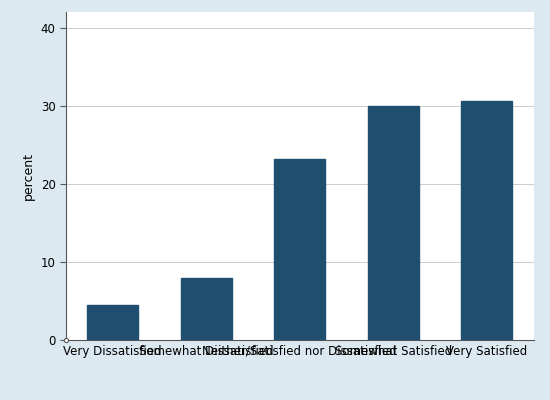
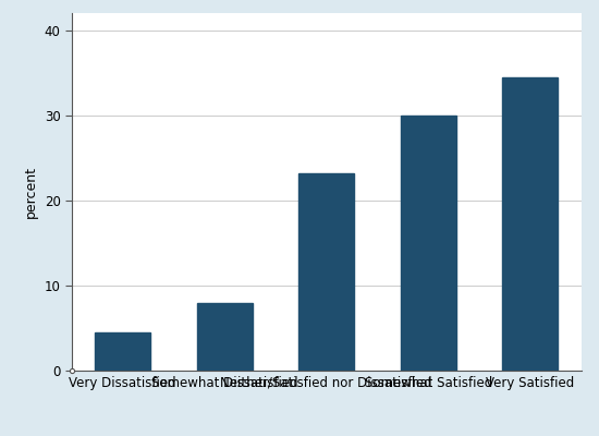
Very Satisfied: 30.6 -> 34.5
